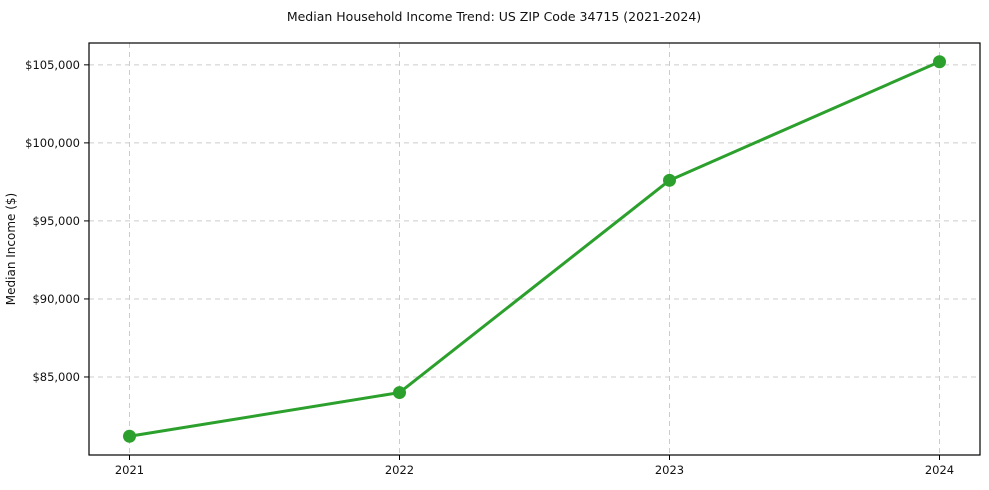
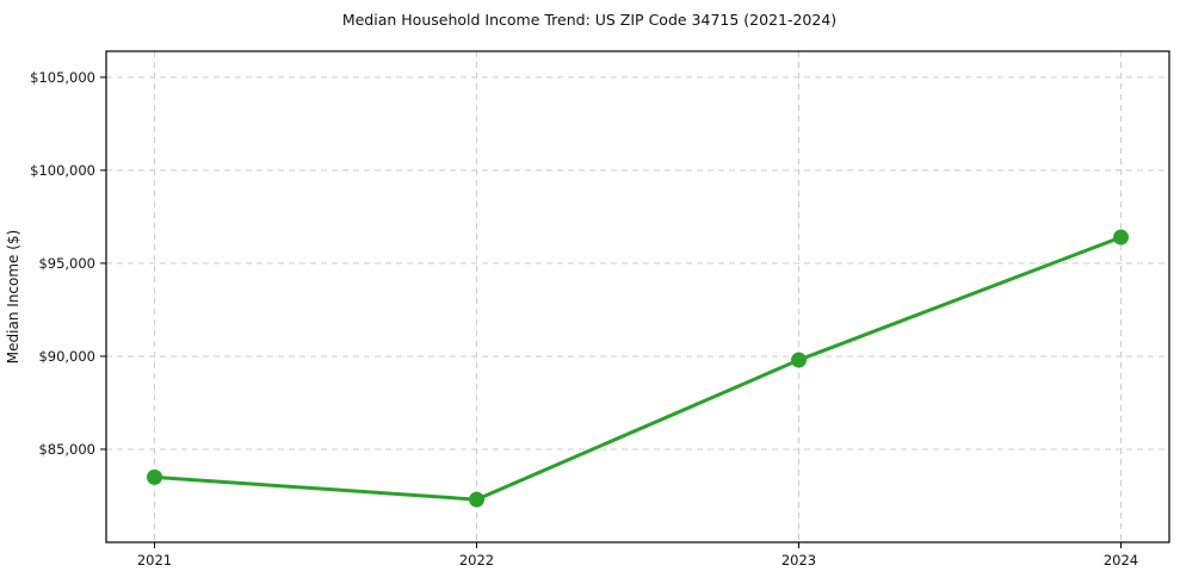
2021: $81200 -> $83500
2022: $84000 -> $82300
2023: $97600 -> $89800
2024: $105200 -> $96400
